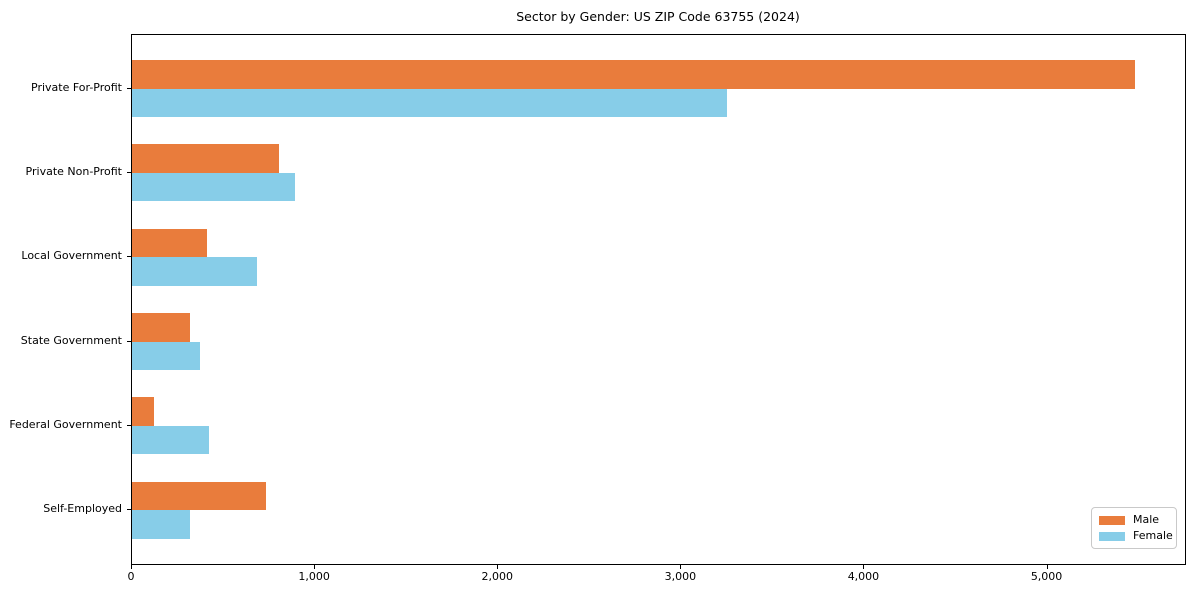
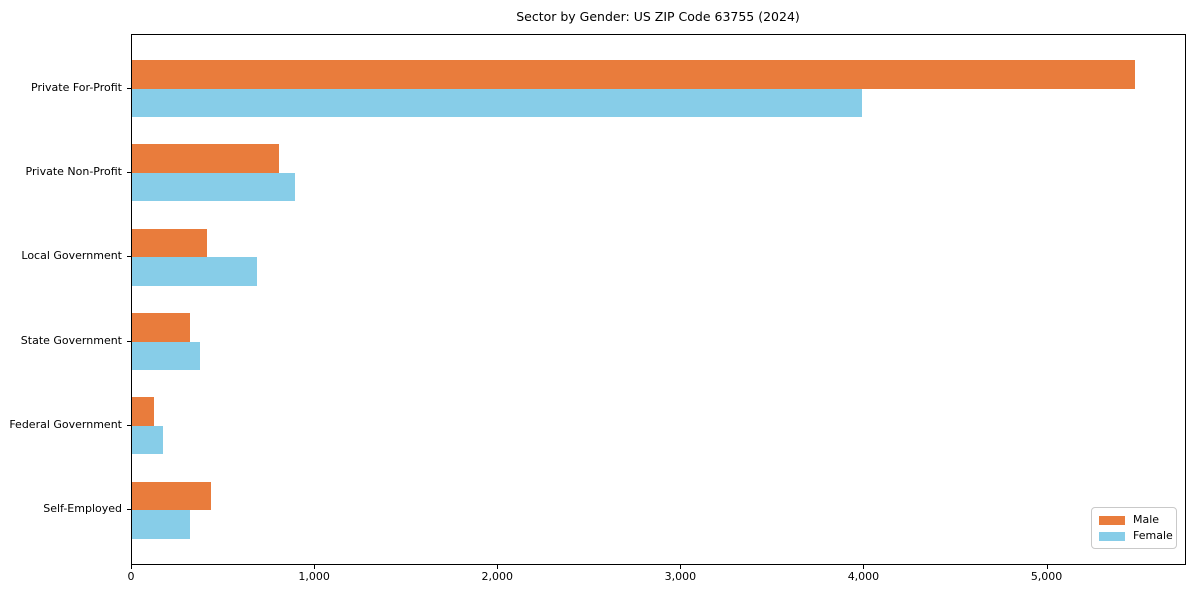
Female/Private For-Profit: 3250 -> 3980
Female/Federal Government: 420 -> 170
Male/Self-Employed: 730 -> 430
